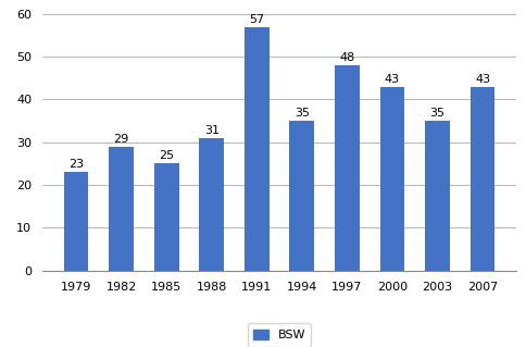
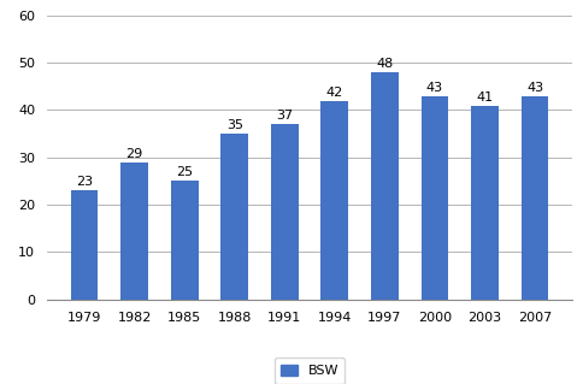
1988: 31 -> 35
1991: 57 -> 37
1994: 35 -> 42
2003: 35 -> 41
